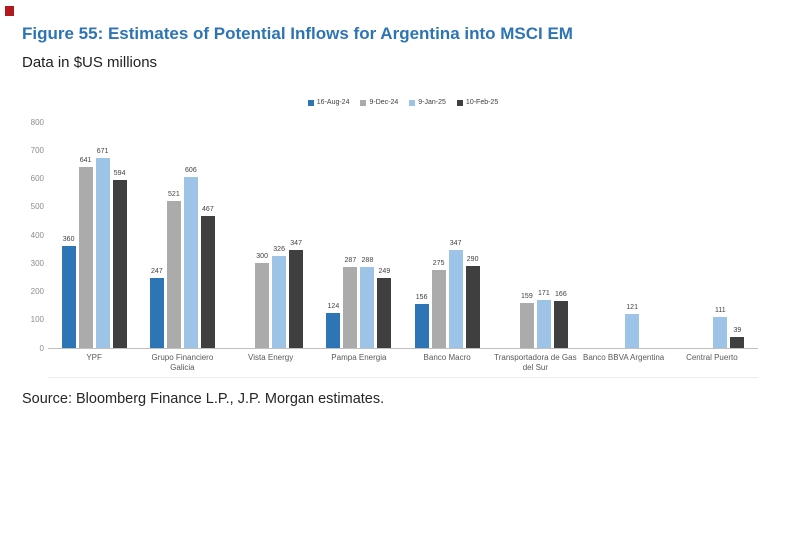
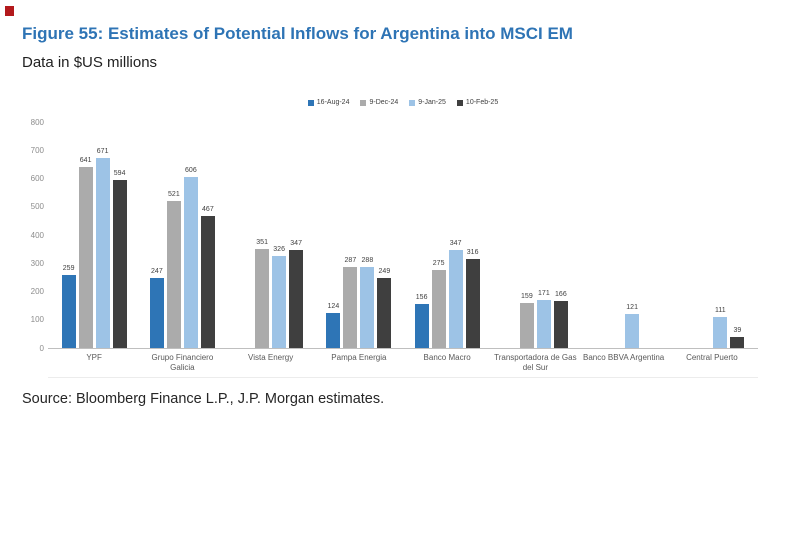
16-Aug-24/YPF: 360 -> 259
9-Dec-24/Vista Energy: 300 -> 351
10-Feb-25/Banco Macro: 290 -> 316
